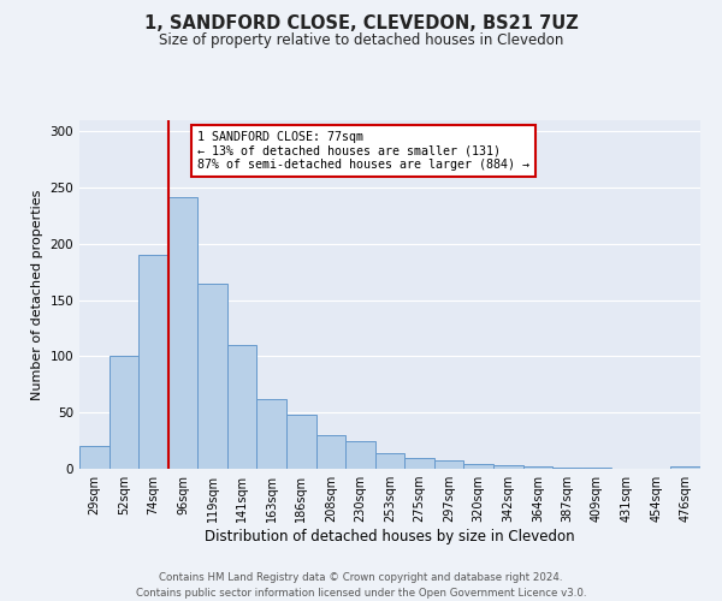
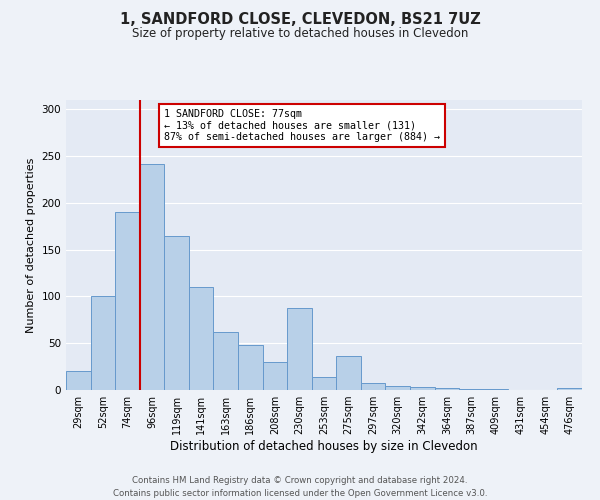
230sqm: 25 -> 88
275sqm: 10 -> 36
